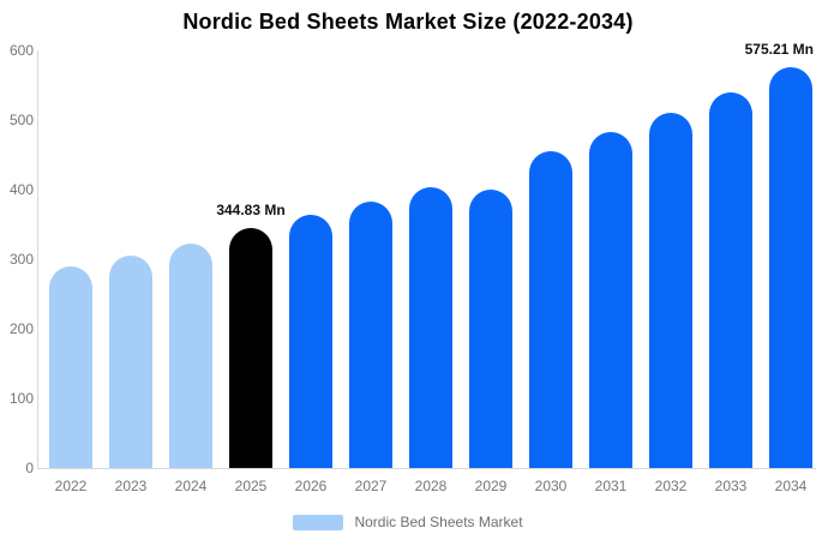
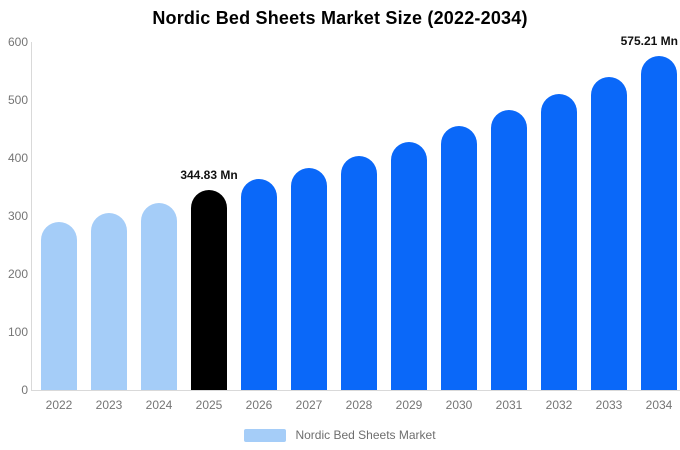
2029: 400 -> 430
